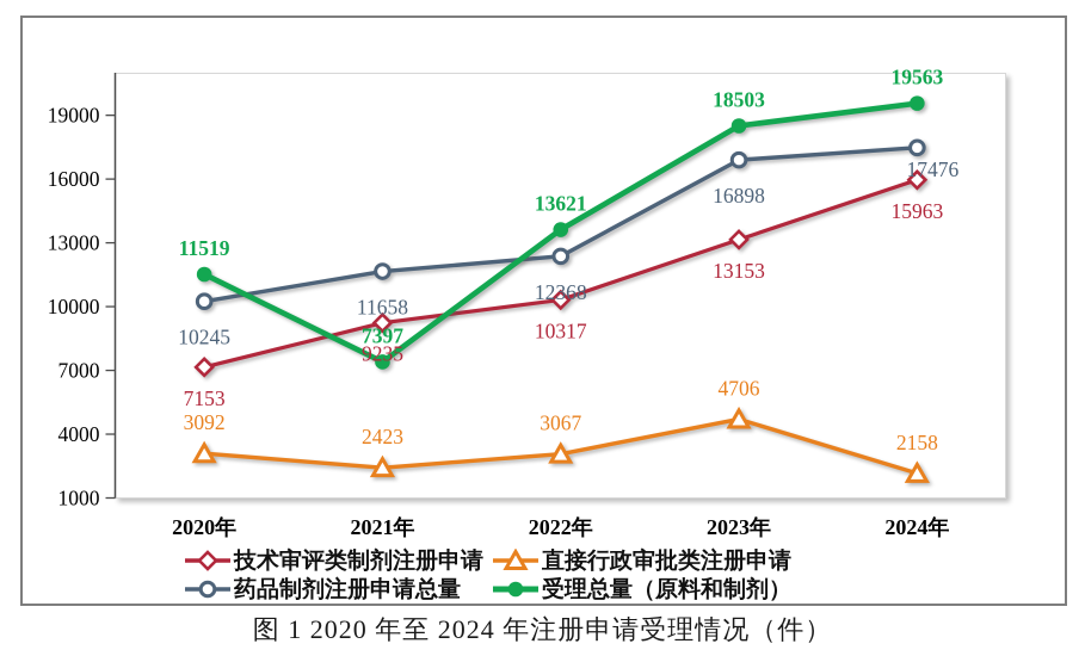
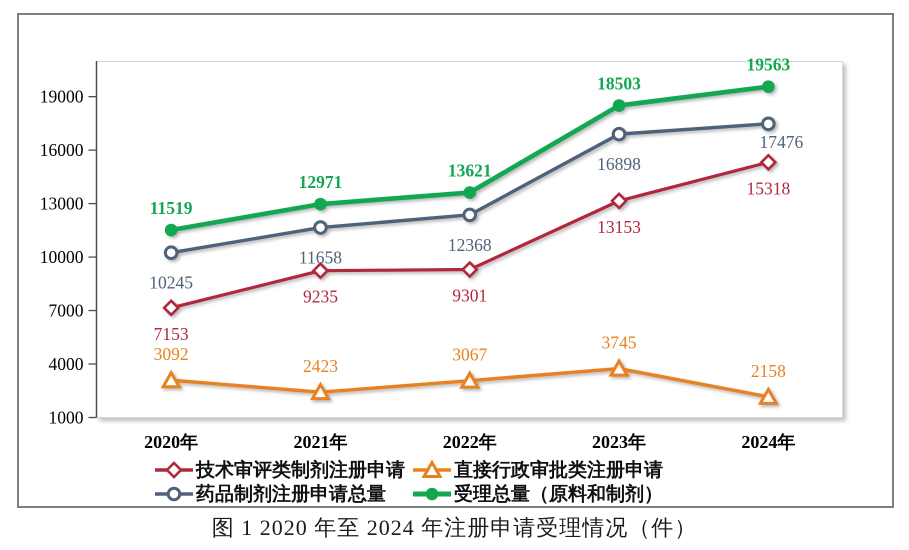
受理总量（原料和制剂）/2021年: 7397 -> 12971
技术审评类制剂注册申请/2022年: 10317 -> 9301
直接行政审批类注册申请/2023年: 4706 -> 3745
技术审评类制剂注册申请/2024年: 15963 -> 15318
